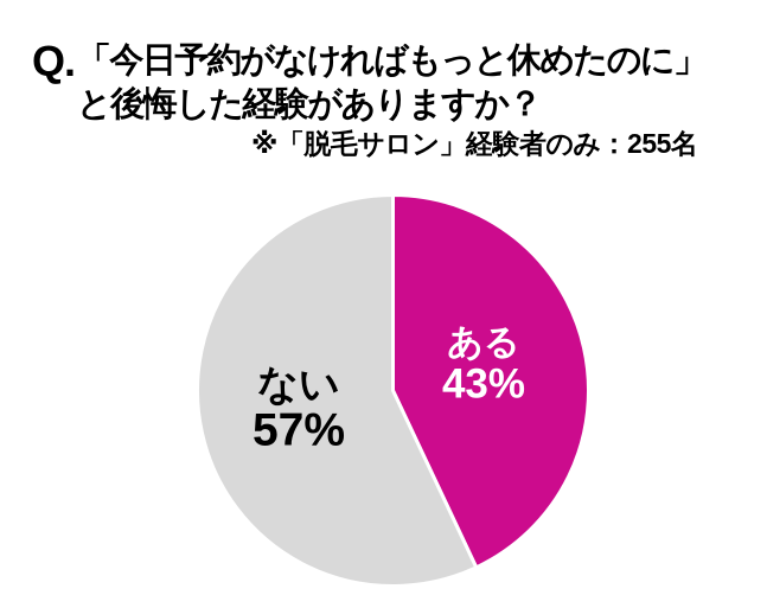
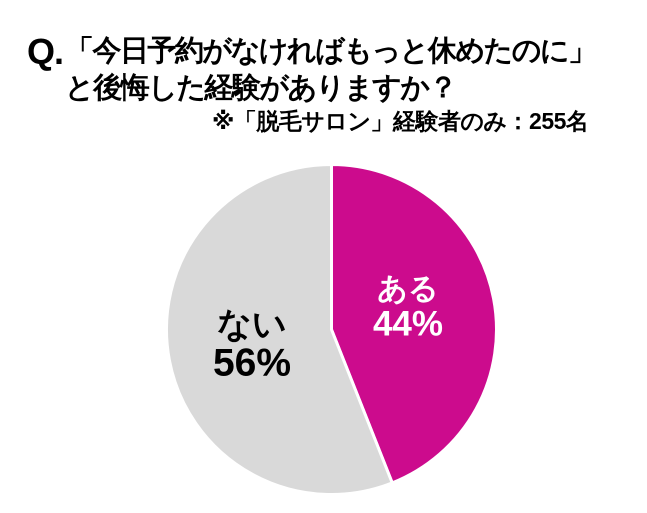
ある: 43% -> 44%
ない: 57% -> 56%
